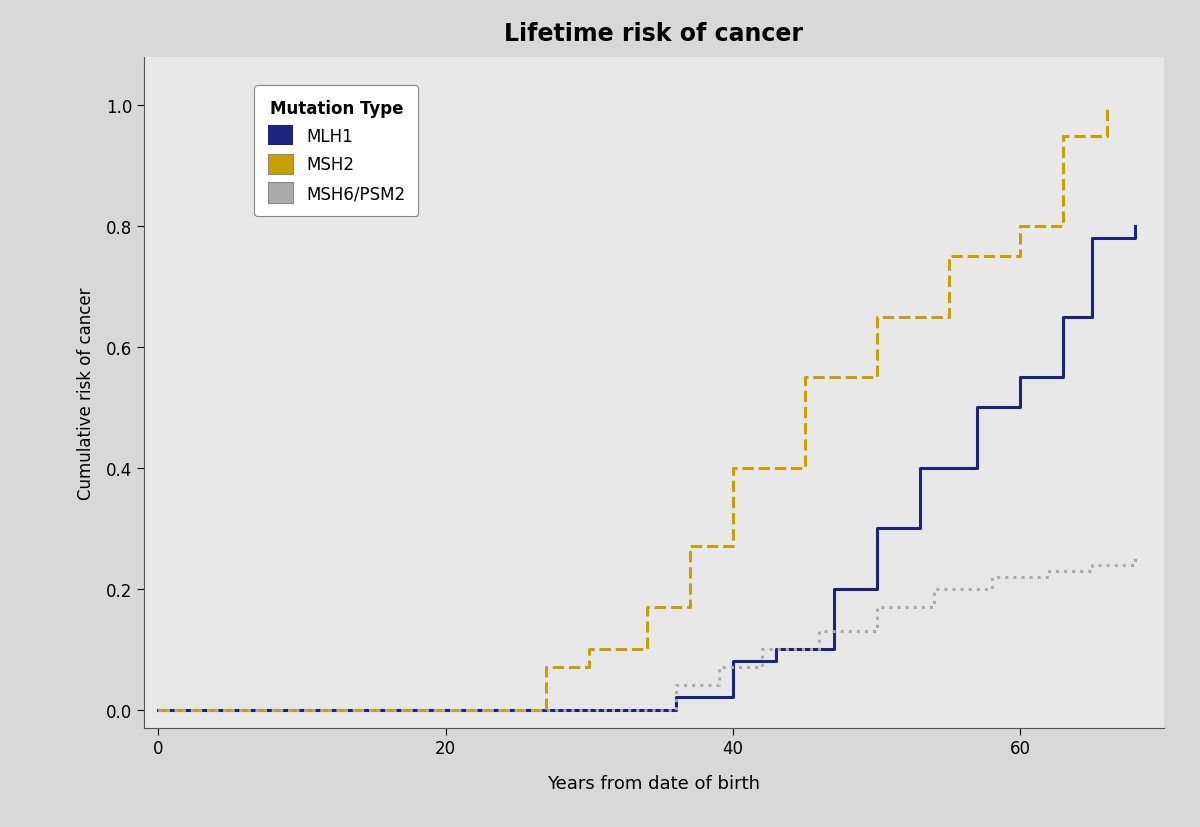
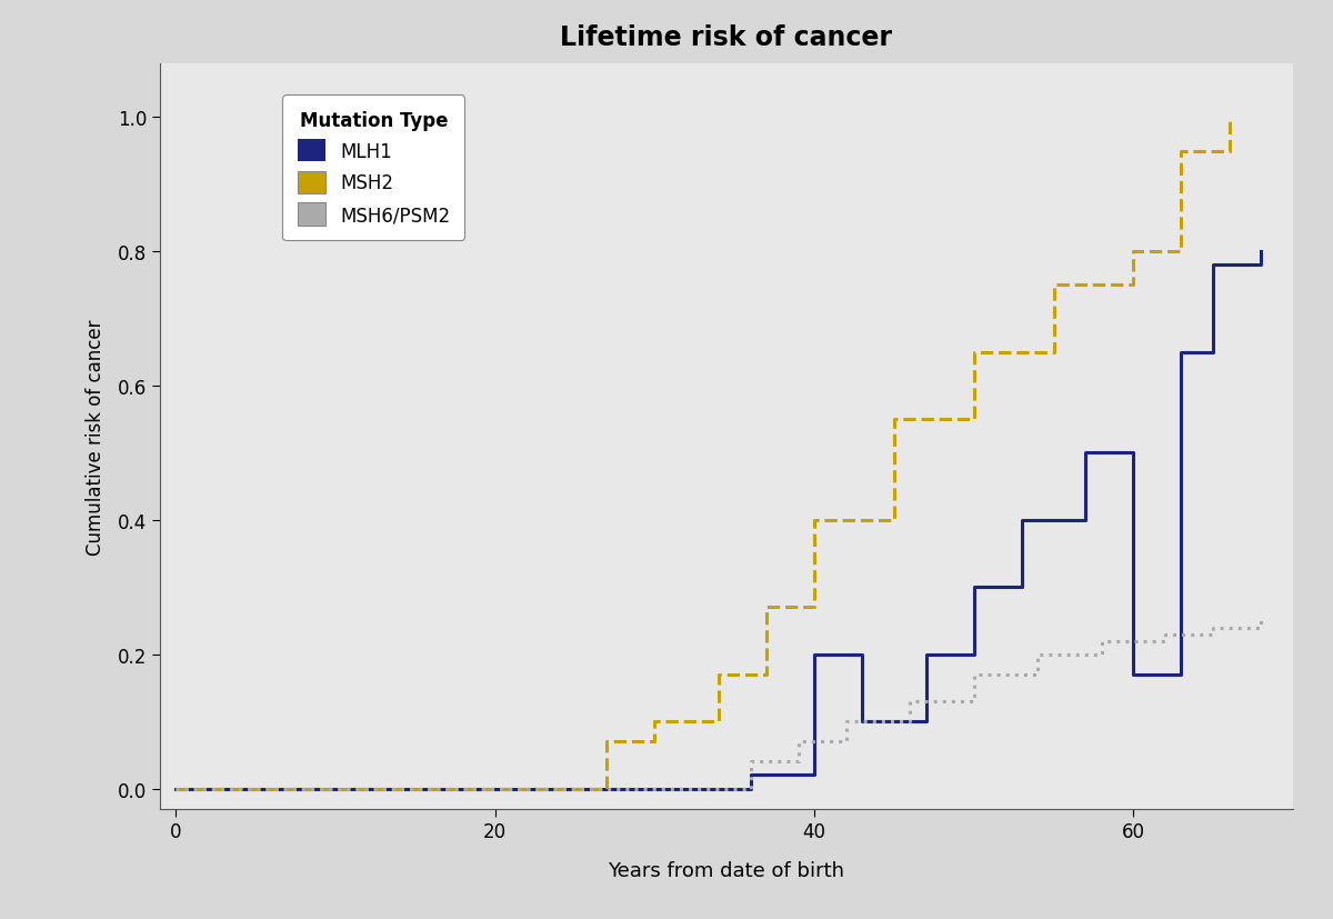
MLH1/40: 0.08 -> 0.20
MLH1/60: 0.55 -> 0.17
